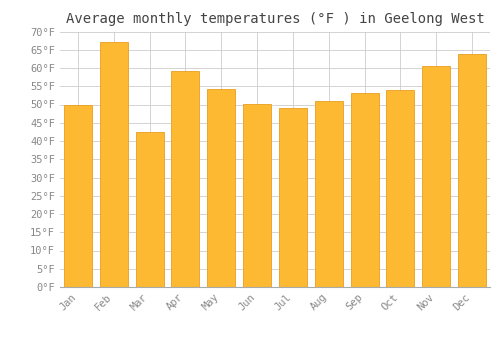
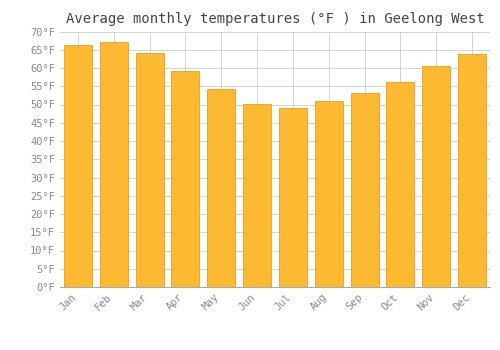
Jan: 50.0°F -> 66.2°F
Mar: 42.5°F -> 64.2°F
Oct: 54.0°F -> 56.3°F
